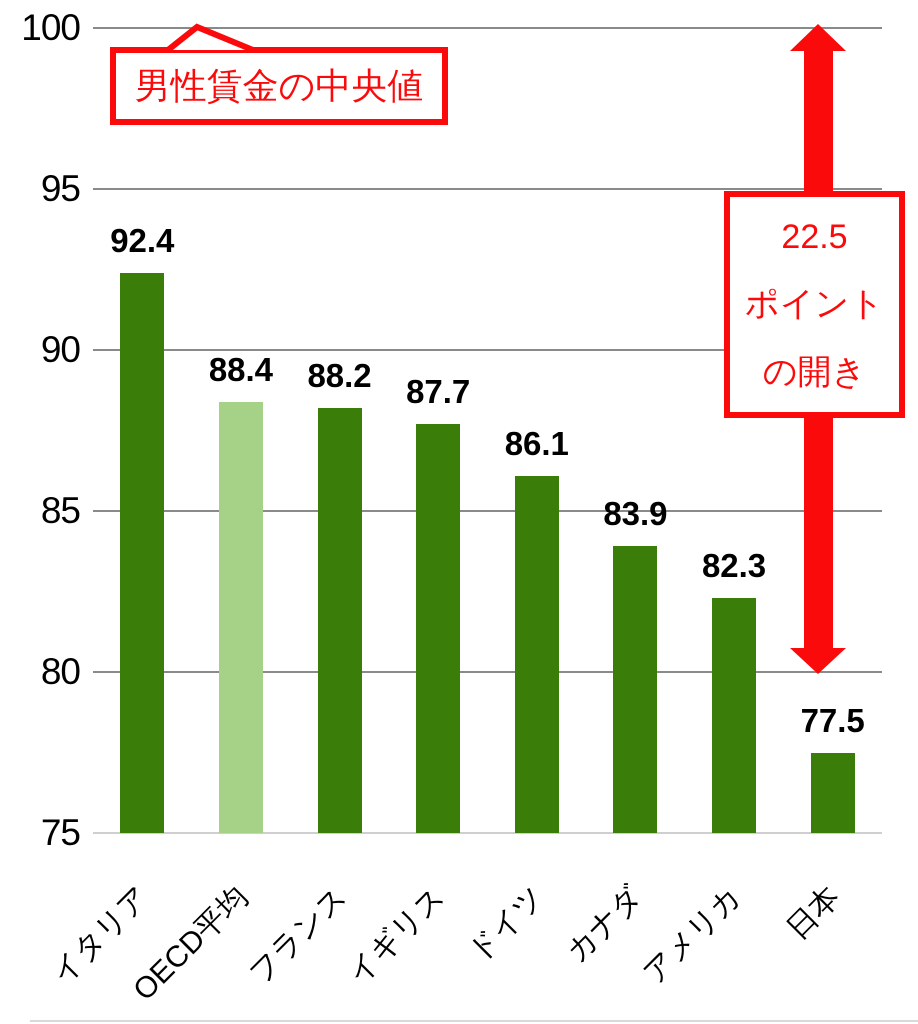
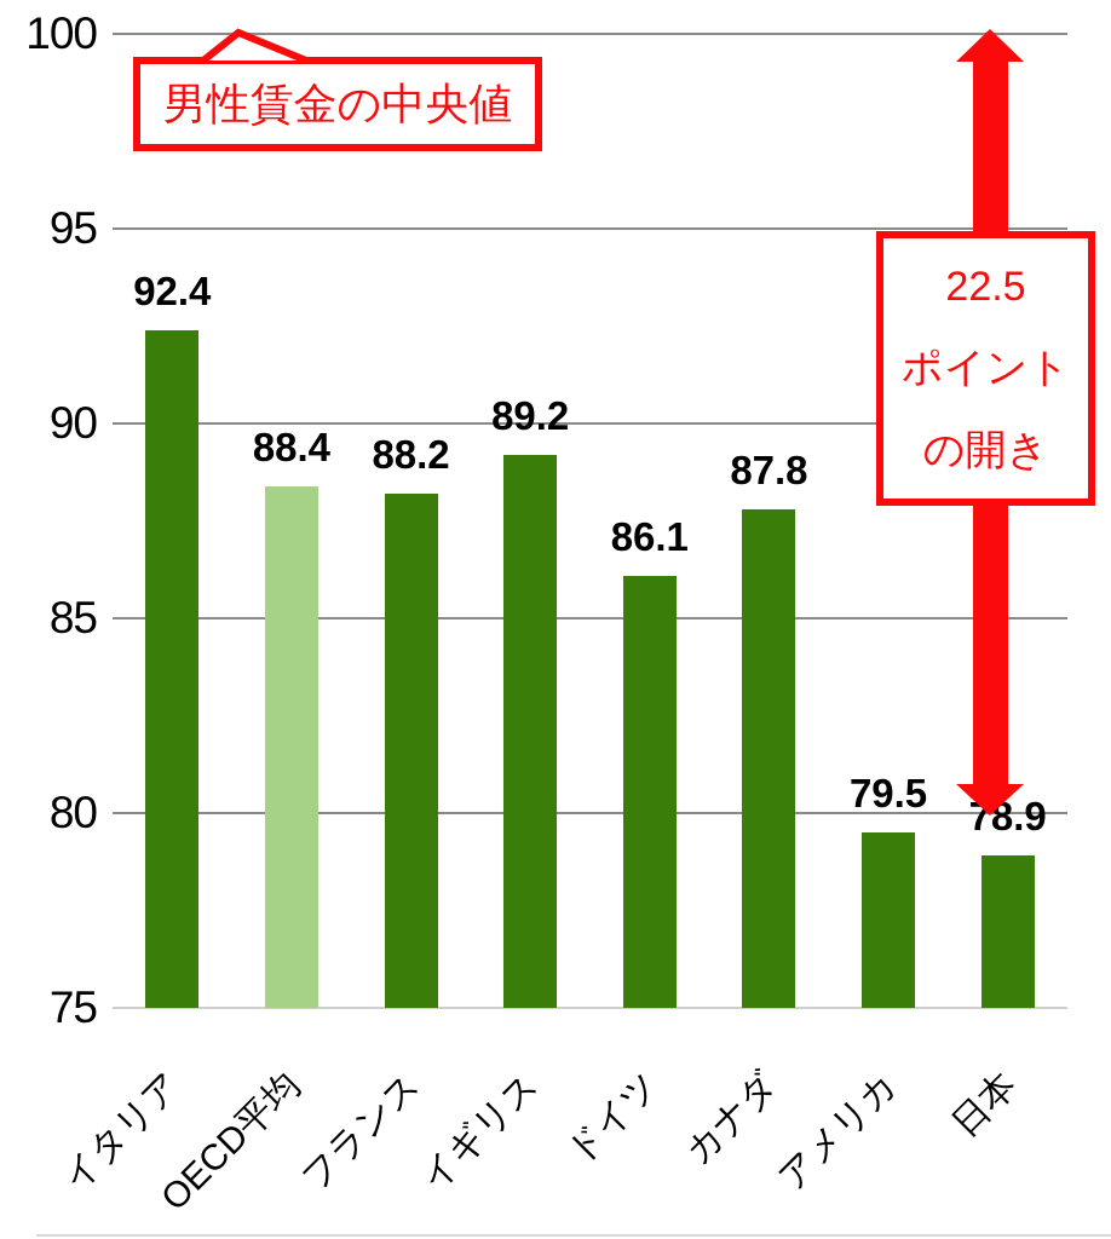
イギリス: 87.7 -> 89.2
カナダ: 83.9 -> 87.8
アメリカ: 82.3 -> 79.5
日本: 77.5 -> 78.9
